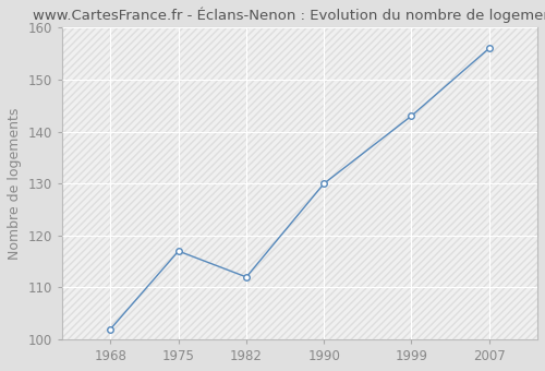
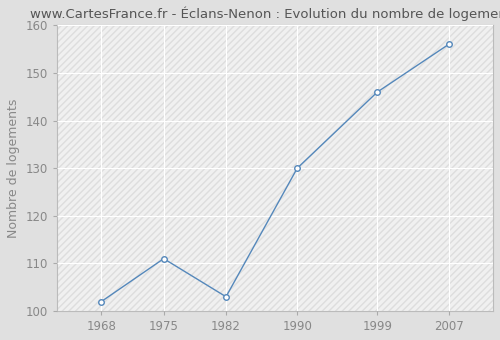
1975: 117 -> 111
1982: 112 -> 103
1999: 143 -> 146
